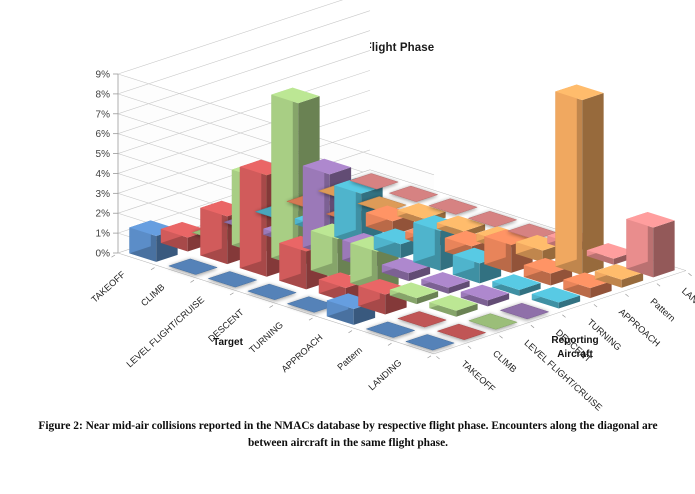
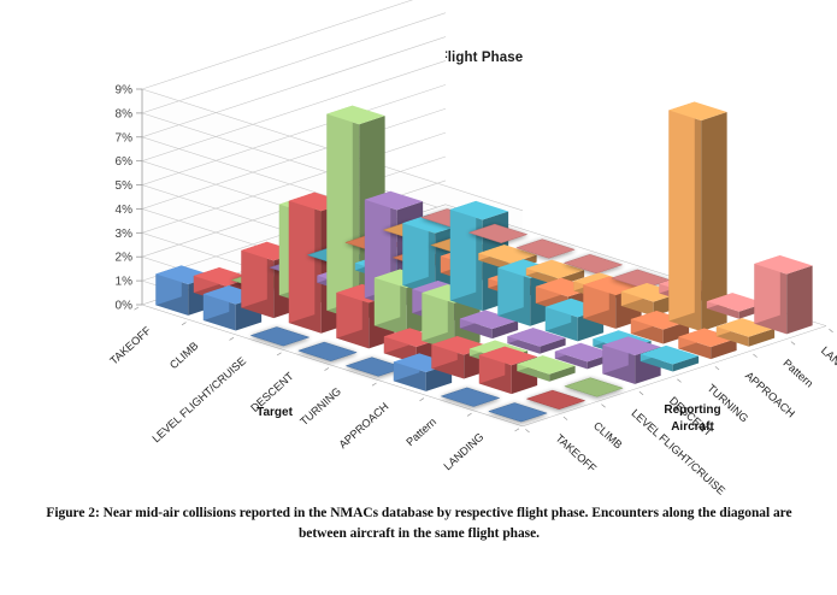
TAKEOFF/CLIMB: 0.2% -> 1.1%
TURNING/DESCENT: 0.7% -> 3.8%
CLIMB/Pattern: 0.2% -> 1.2%
DESCENT/LANDING: 0.2% -> 1.2%
